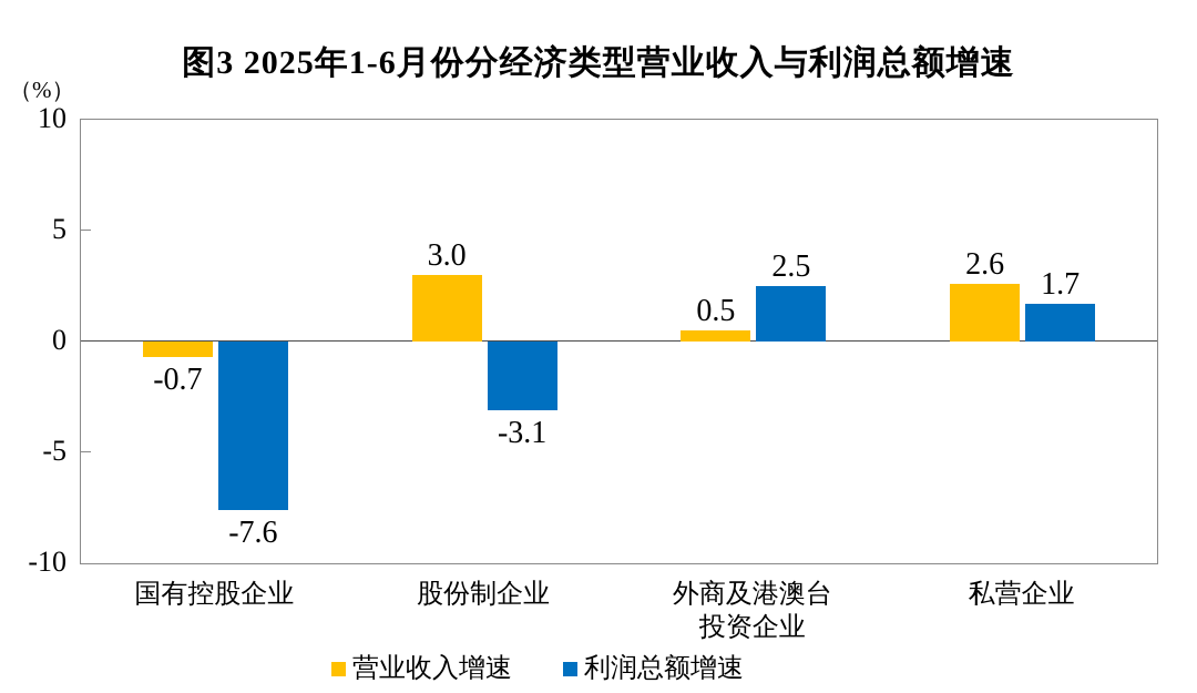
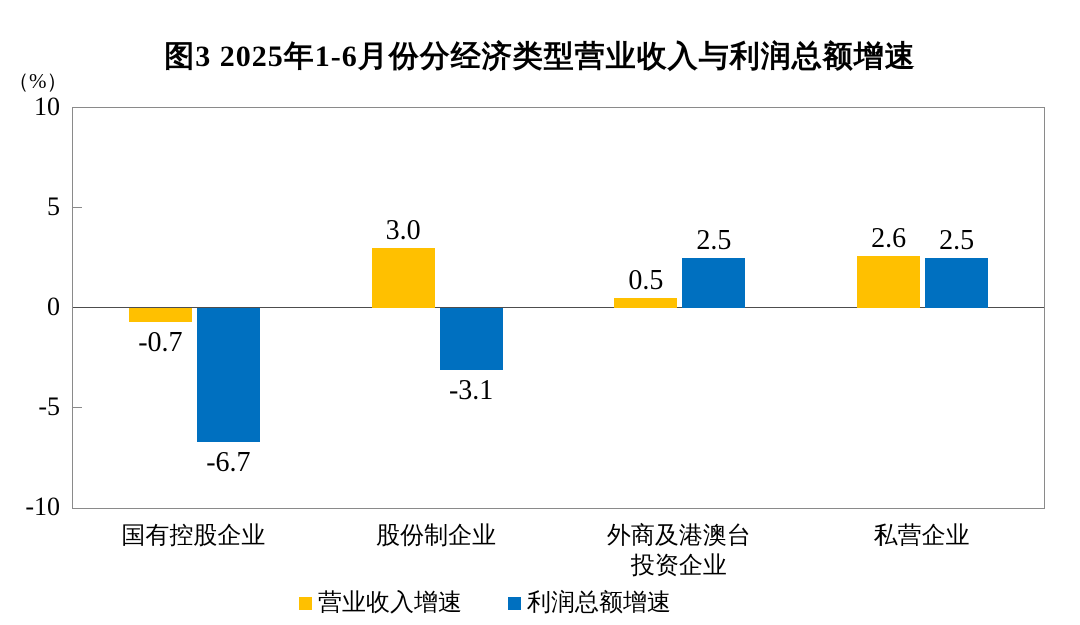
利润总额增速/国有控股企业: -7.6 -> -6.7
利润总额增速/私营企业: 1.7 -> 2.5
